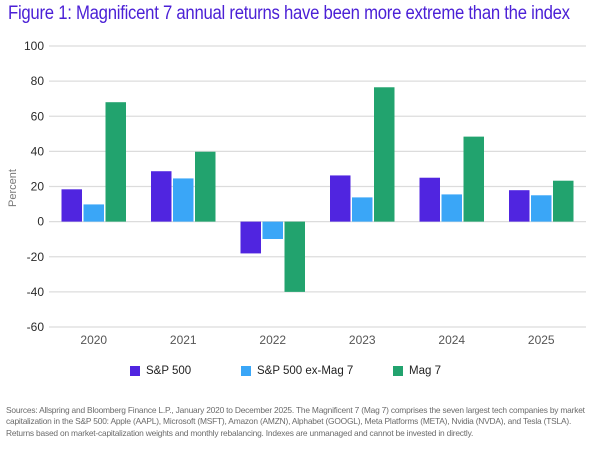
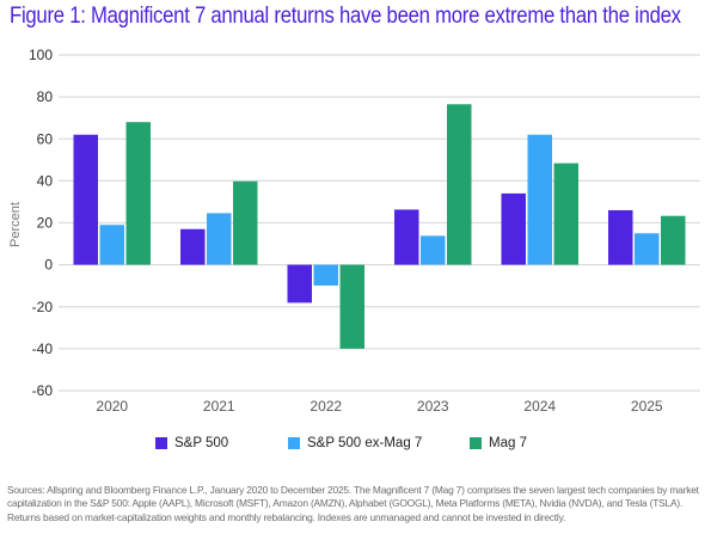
S&P 500/2020: 18 -> 62
S&P 500 ex-Mag 7/2020: 10 -> 19
S&P 500/2021: 29 -> 17
S&P 500/2024: 25 -> 34
S&P 500 ex-Mag 7/2024: 16 -> 62
S&P 500/2025: 18 -> 26
